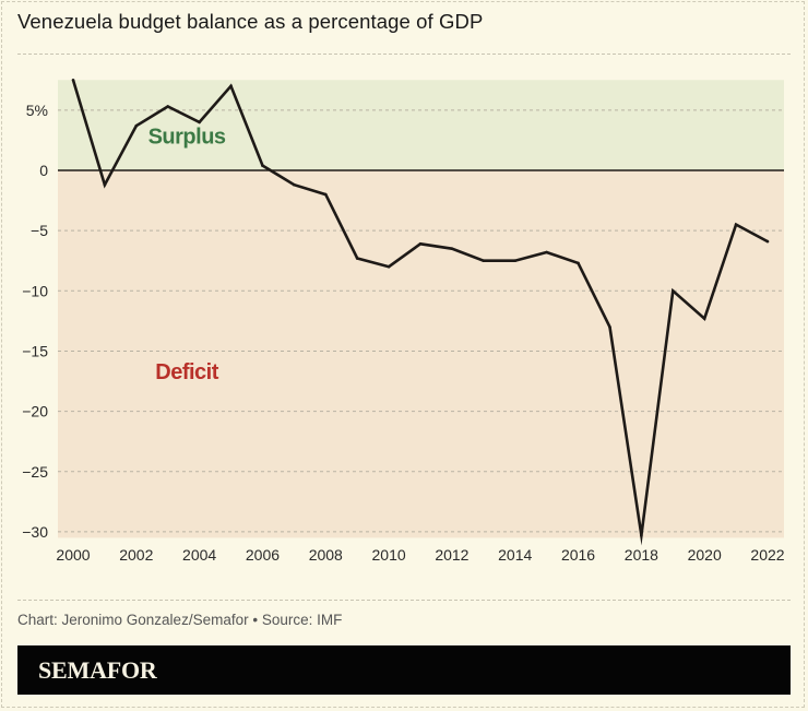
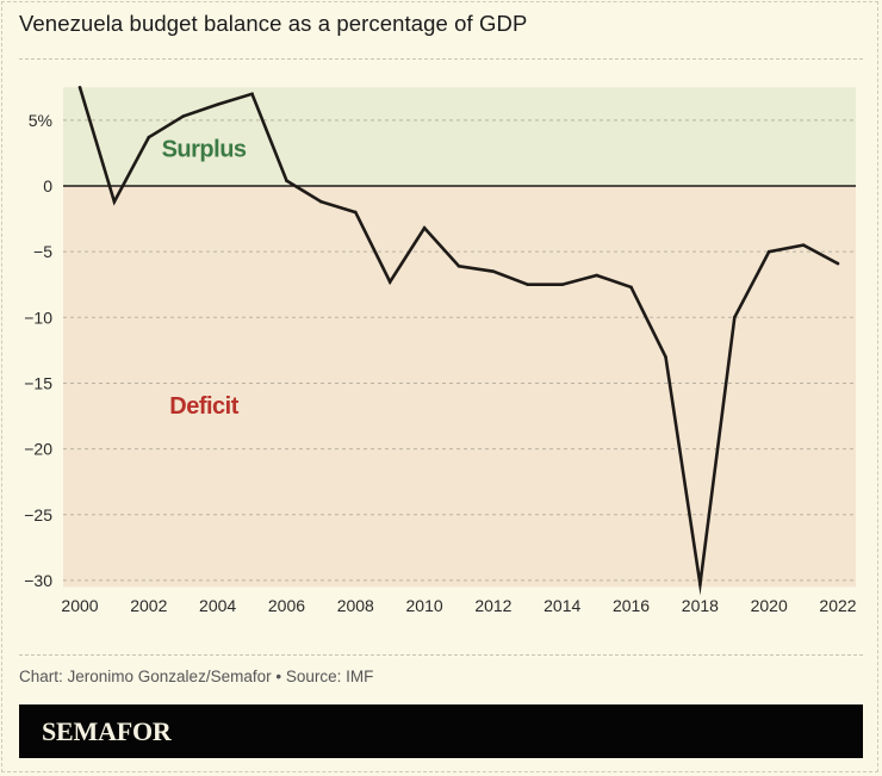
2004: 4.0% -> 6.2%
2010: -8.0% -> -3.2%
2020: -12.3% -> -5.0%
